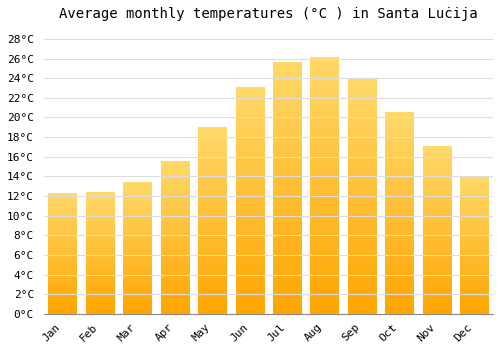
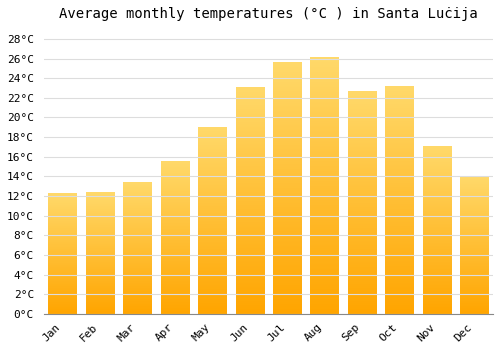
Sep: 24.0°C -> 22.6°C
Oct: 20.5°C -> 23.2°C
